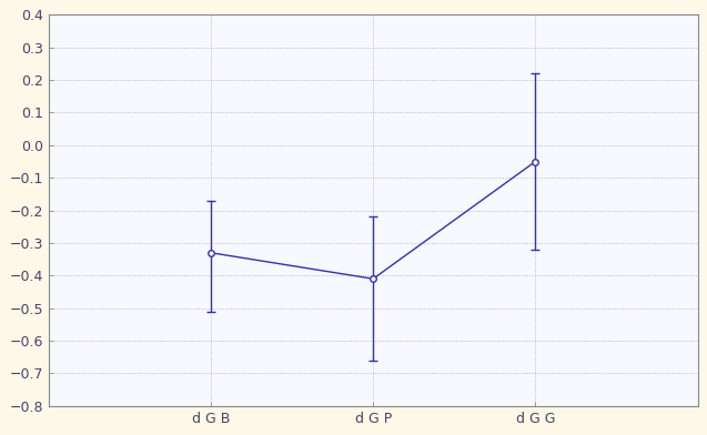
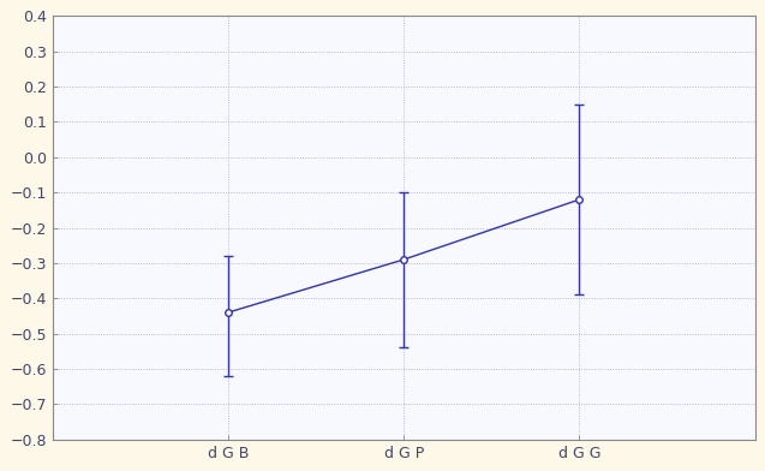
d G B: -0.33 -> -0.44
d G P: -0.41 -> -0.29
d G G: -0.05 -> -0.12
